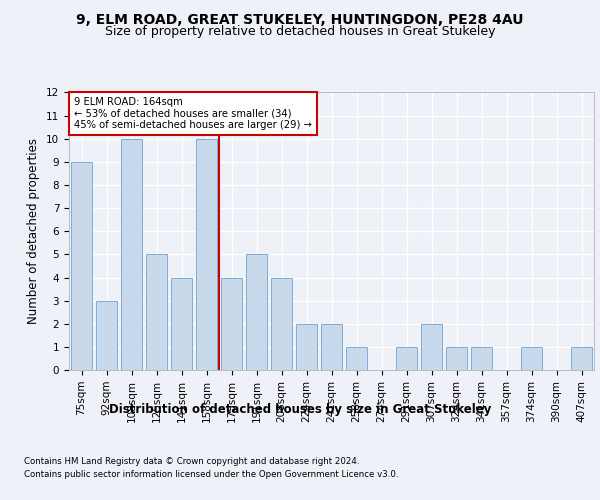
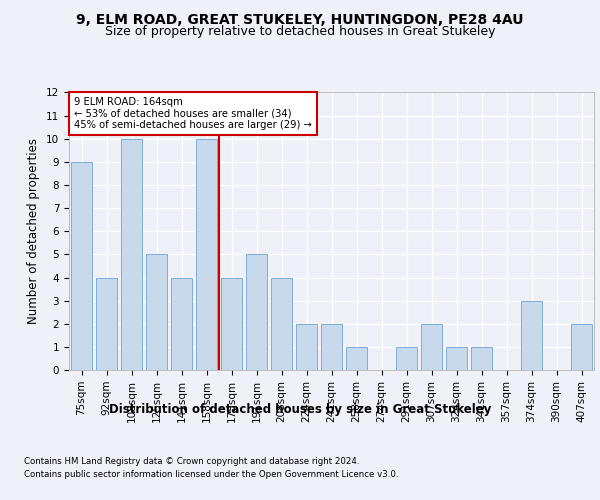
92sqm: 3 -> 4
374sqm: 1 -> 3
407sqm: 1 -> 2
